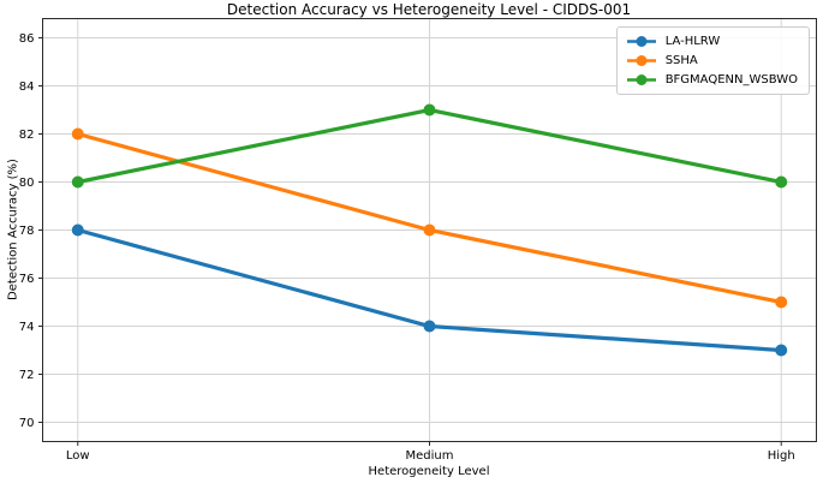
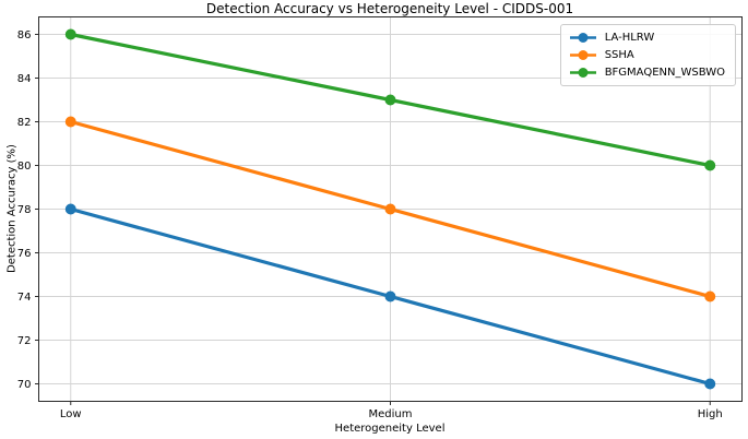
BFGMAQENN_WSBWO/Low: 80 -> 86
LA-HLRW/High: 73 -> 70
SSHA/High: 75 -> 74
